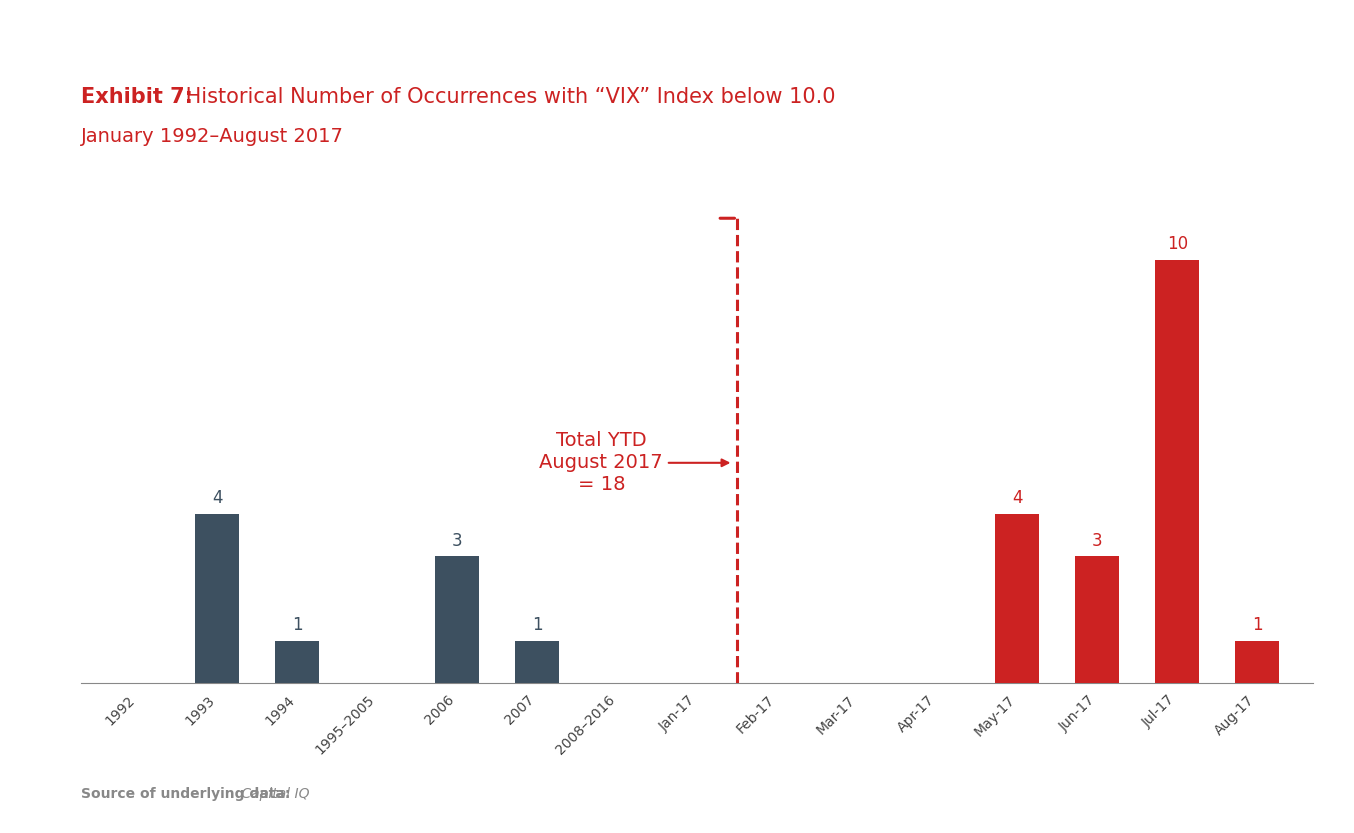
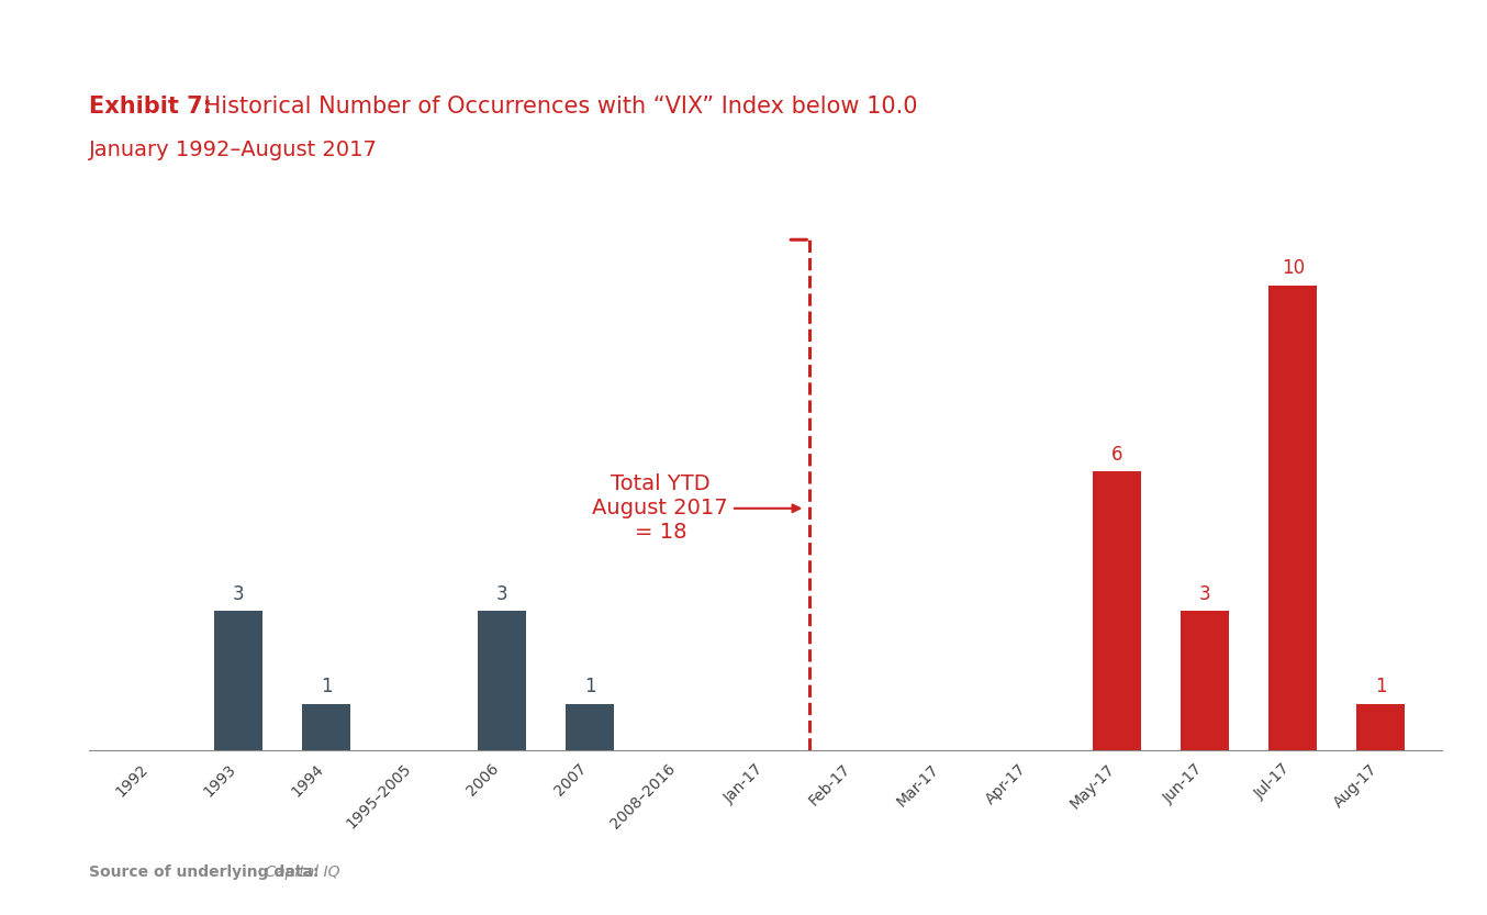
1993: 4 -> 3
May-17: 4 -> 6
